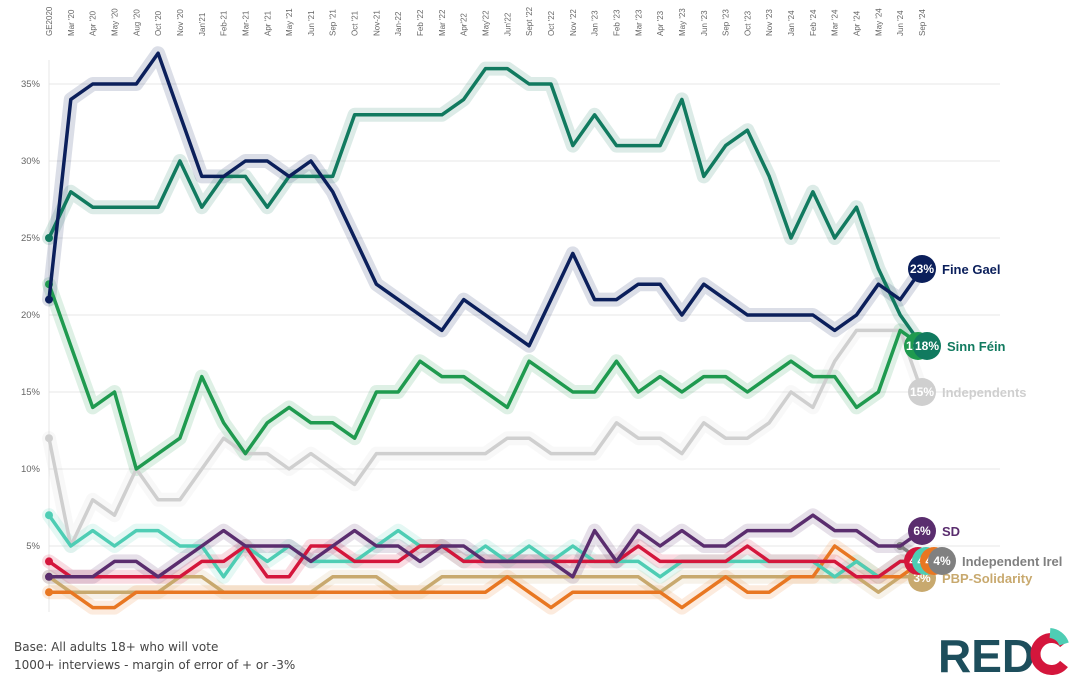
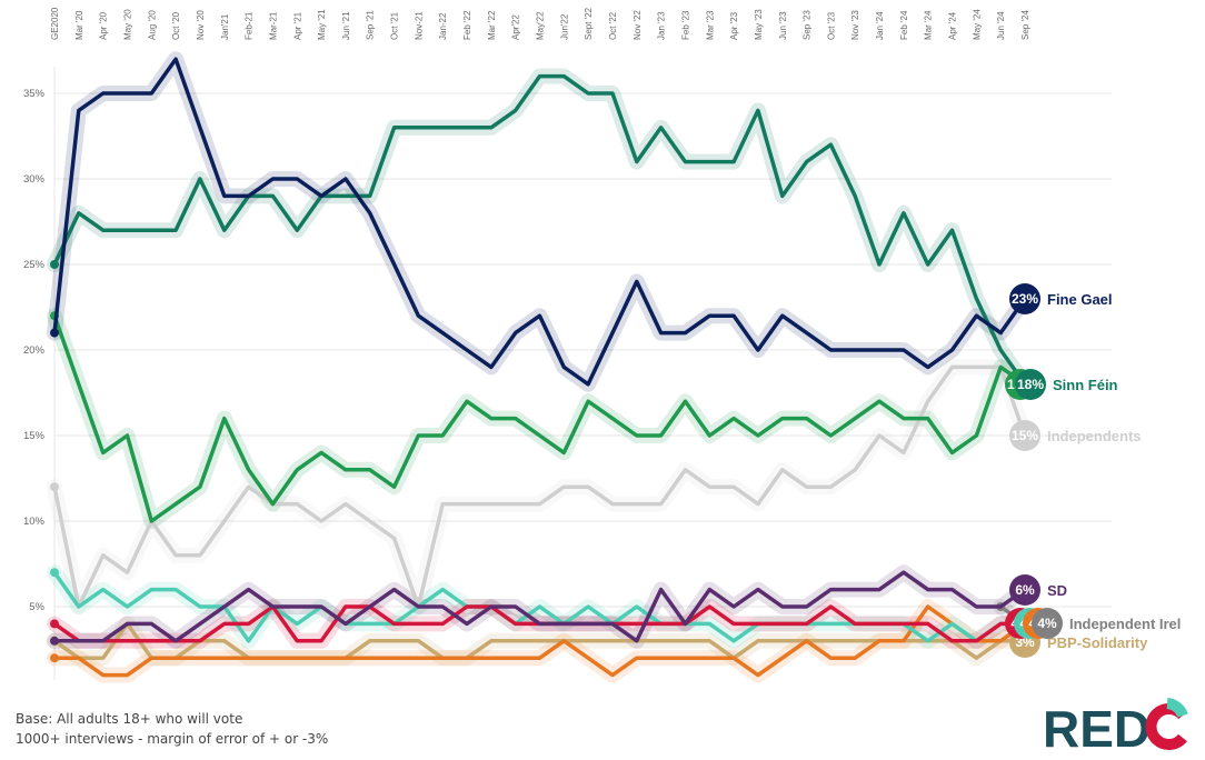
PBP-Solidarity/May '20: 2% -> 4%
Independents/Nov-21: 11% -> 5%
Fine Gael/May'22: 20% -> 22%
